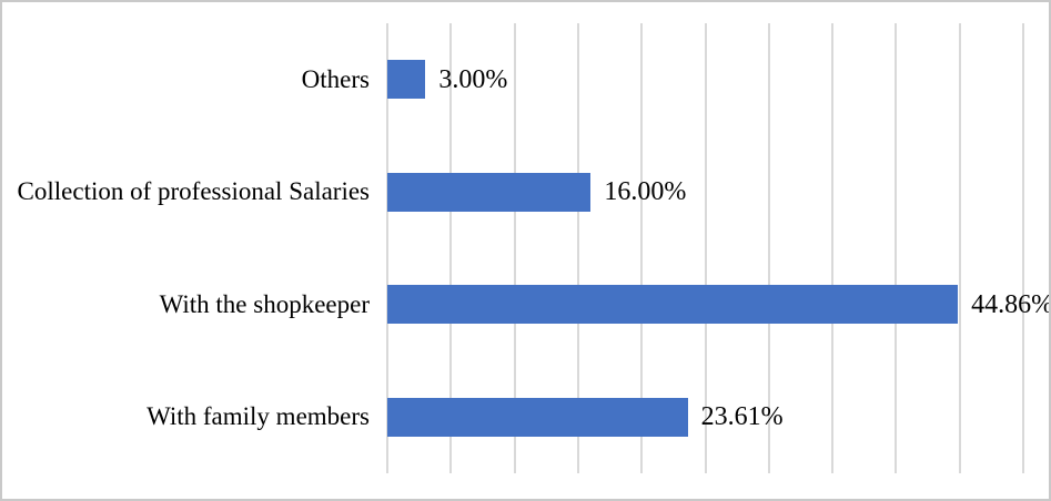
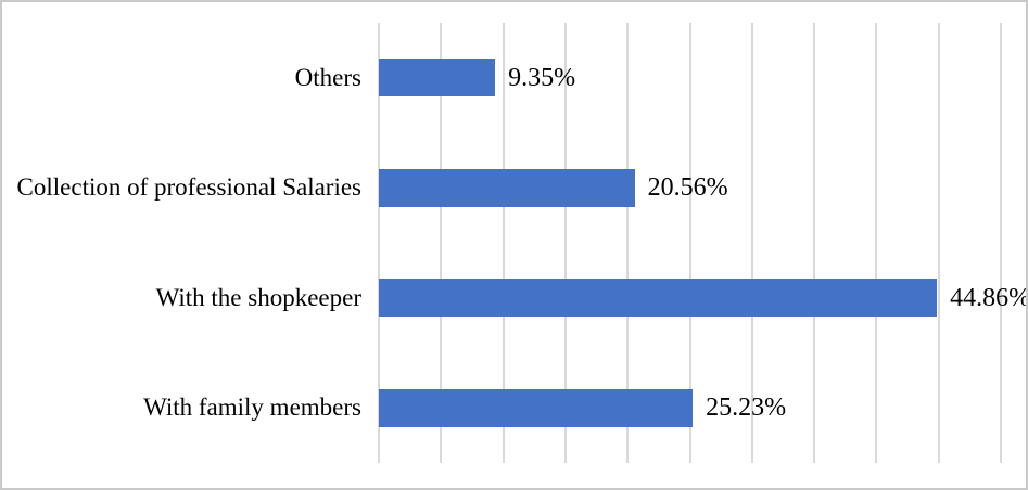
Others: 3.00% -> 9.35%
Collection of professional Salaries: 16.00% -> 20.56%
With family members: 23.61% -> 25.23%
